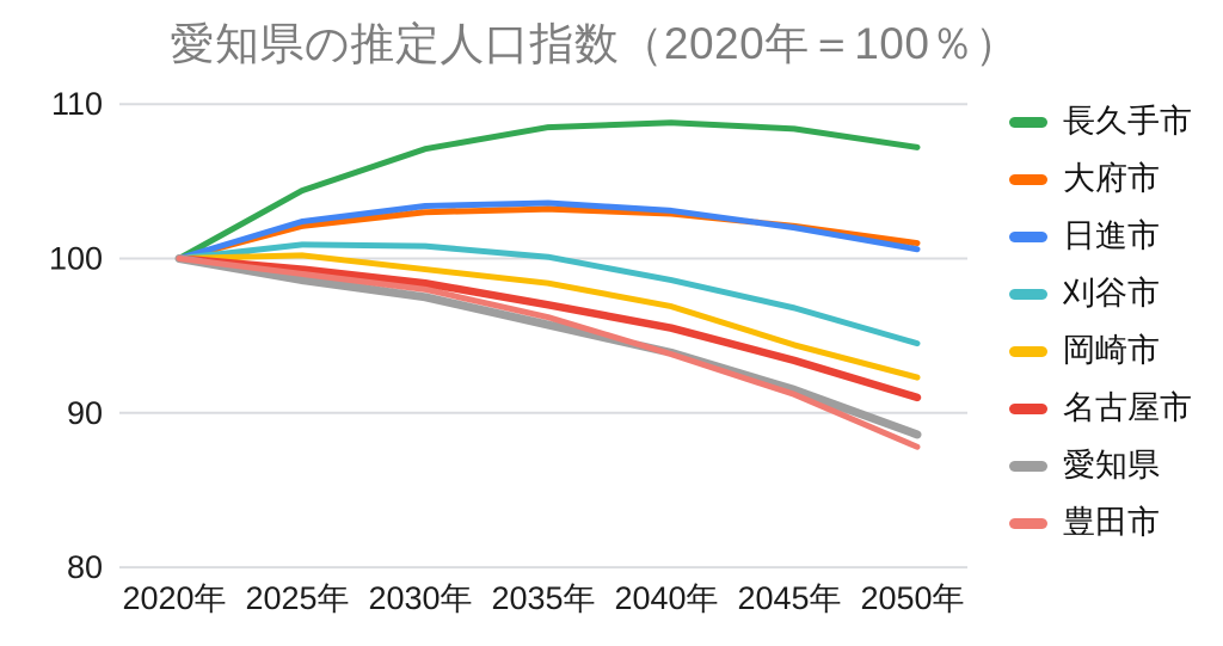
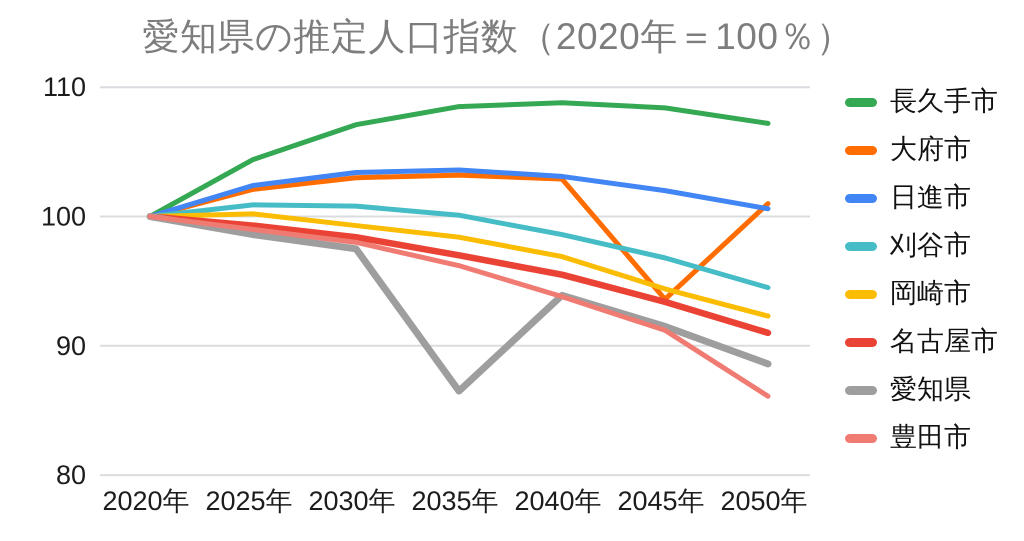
愛知県/2035年: 95.7 -> 86.5
大府市/2045年: 102.1 -> 93.6
豊田市/2050年: 87.8 -> 86.1
